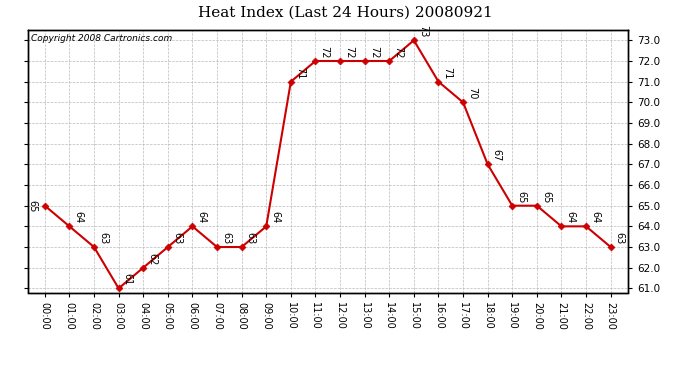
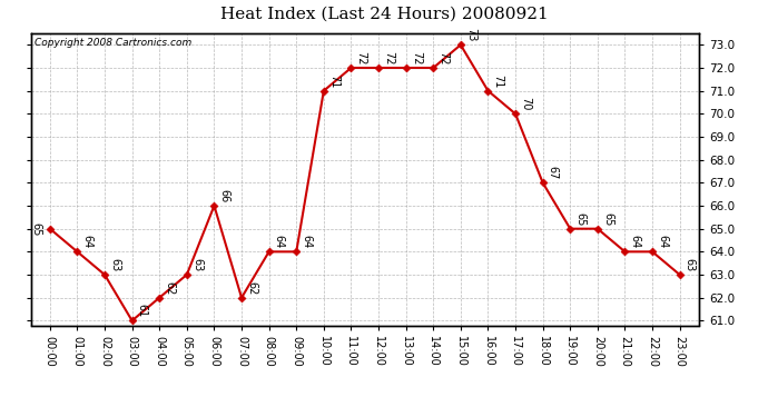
06:00: 64 -> 66
07:00: 63 -> 62
08:00: 63 -> 64
